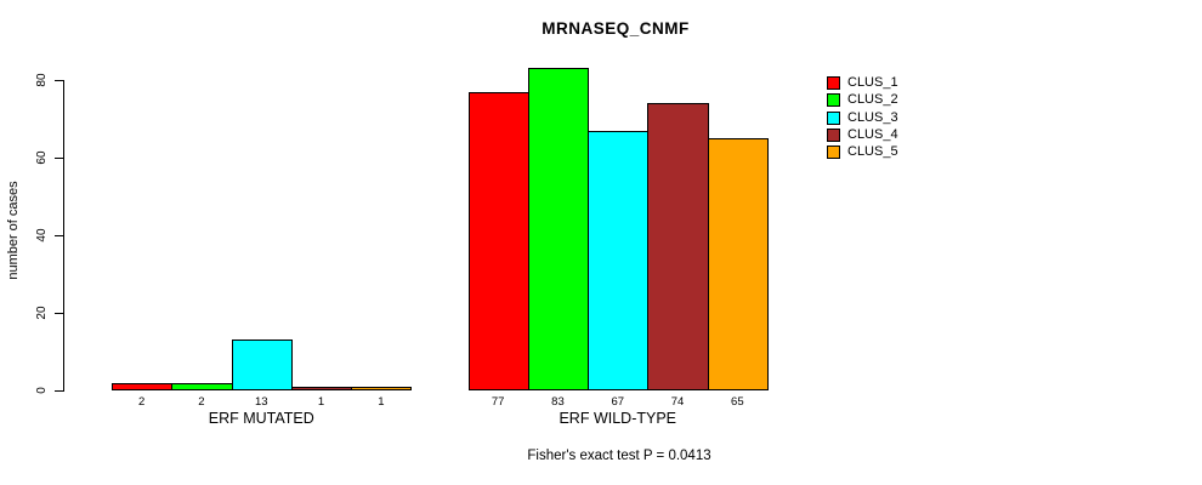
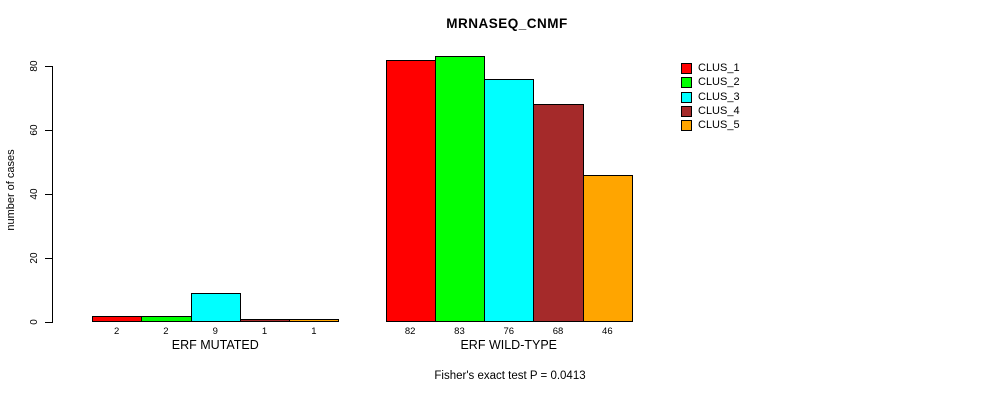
CLUS_3/ERF MUTATED: 13 -> 9
CLUS_1/ERF WILD-TYPE: 77 -> 82
CLUS_3/ERF WILD-TYPE: 67 -> 76
CLUS_4/ERF WILD-TYPE: 74 -> 68
CLUS_5/ERF WILD-TYPE: 65 -> 46
